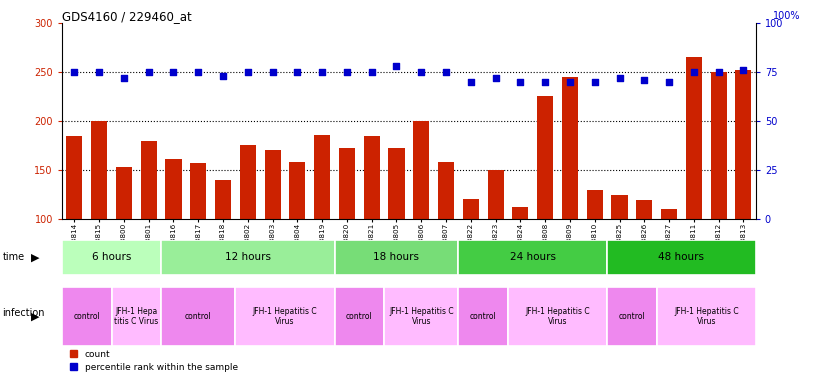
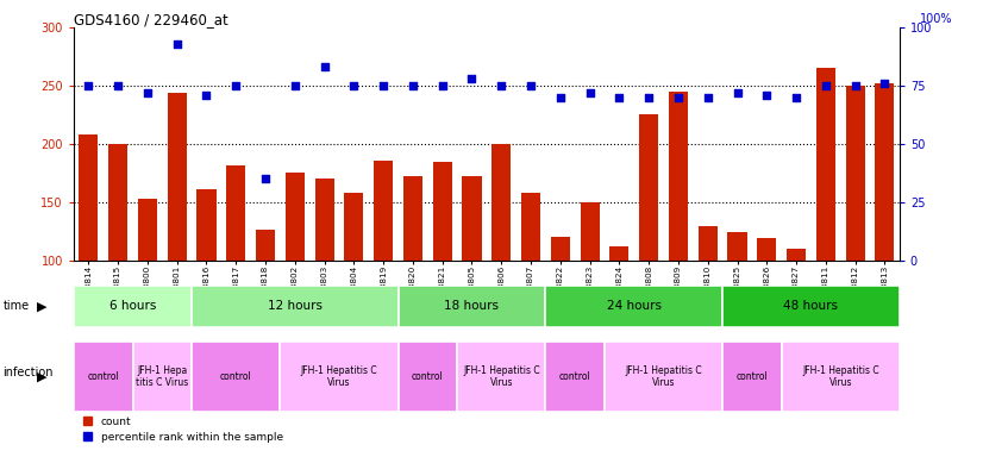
count/GSM523814: 185 -> 208
count/GSM523801: 180 -> 244
percentile rank within the sample/GSM523801: 75 -> 93
percentile rank within the sample/GSM523816: 75 -> 71
count/GSM523817: 157 -> 182
count/GSM523818: 140 -> 126
percentile rank within the sample/GSM523818: 73 -> 35
percentile rank within the sample/GSM523803: 75 -> 83
